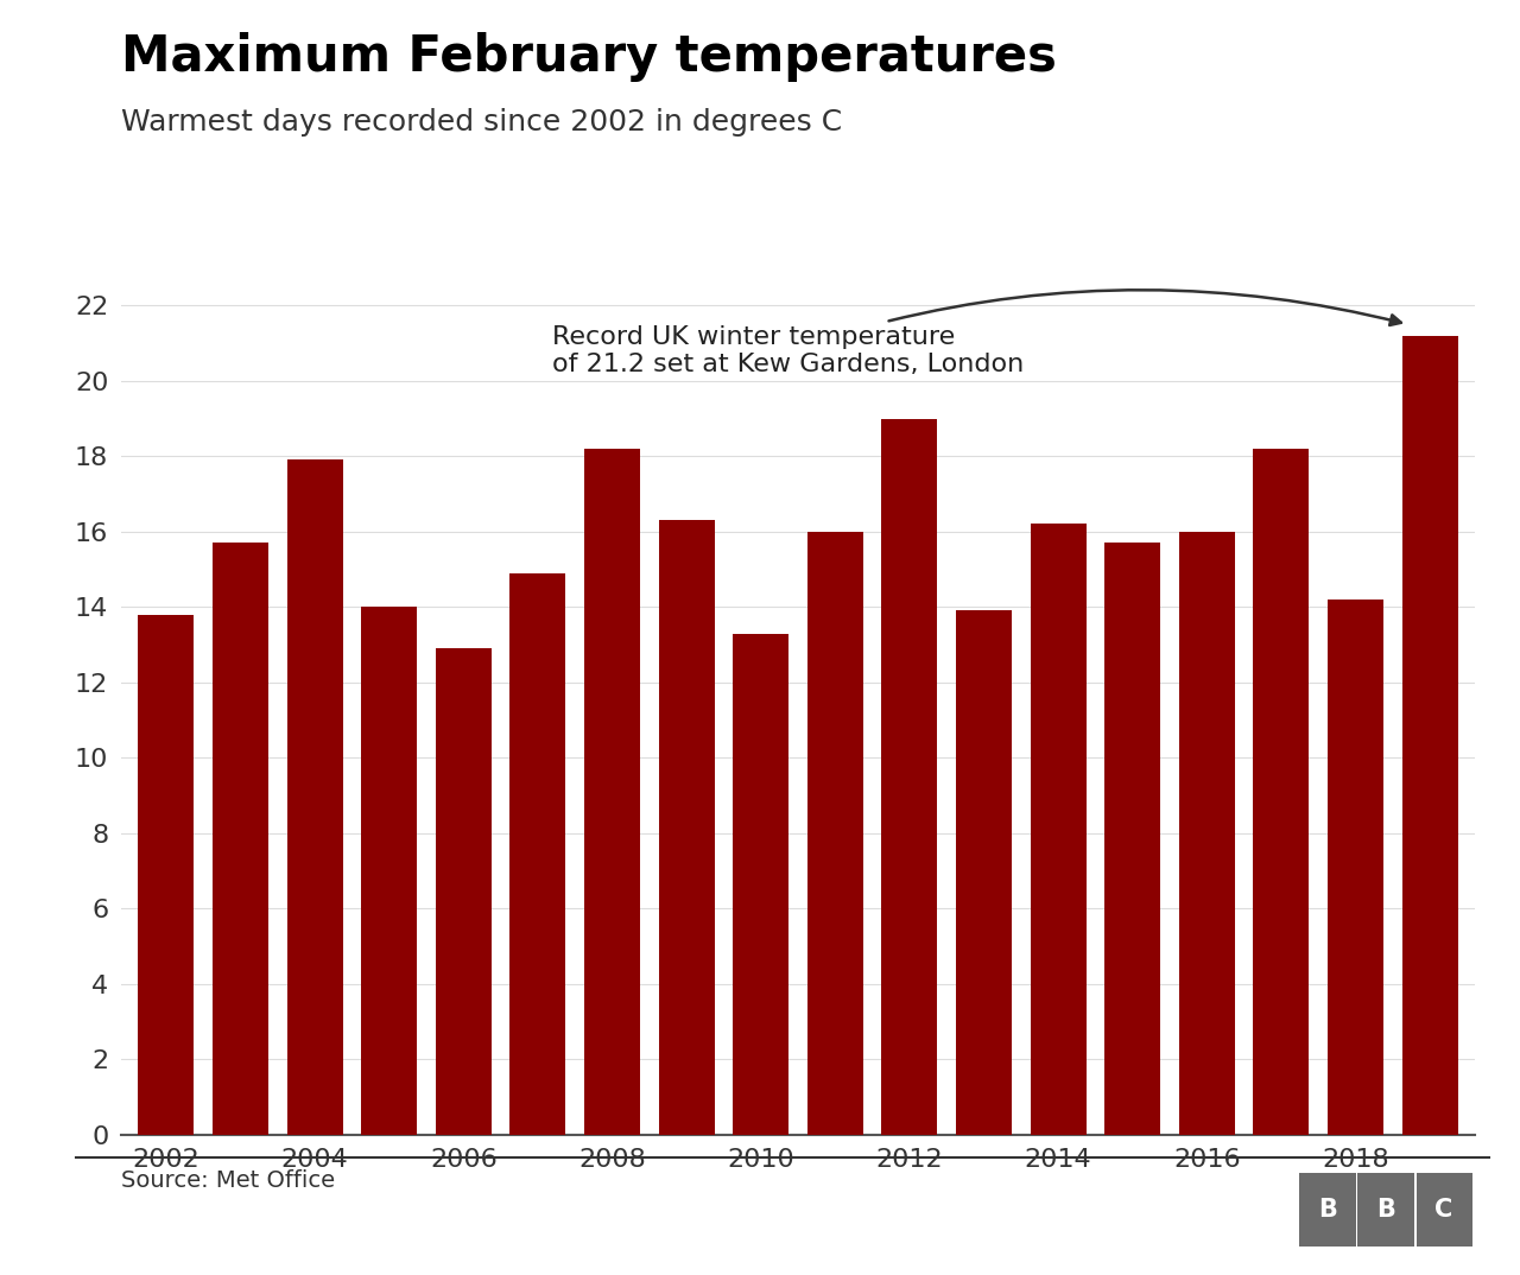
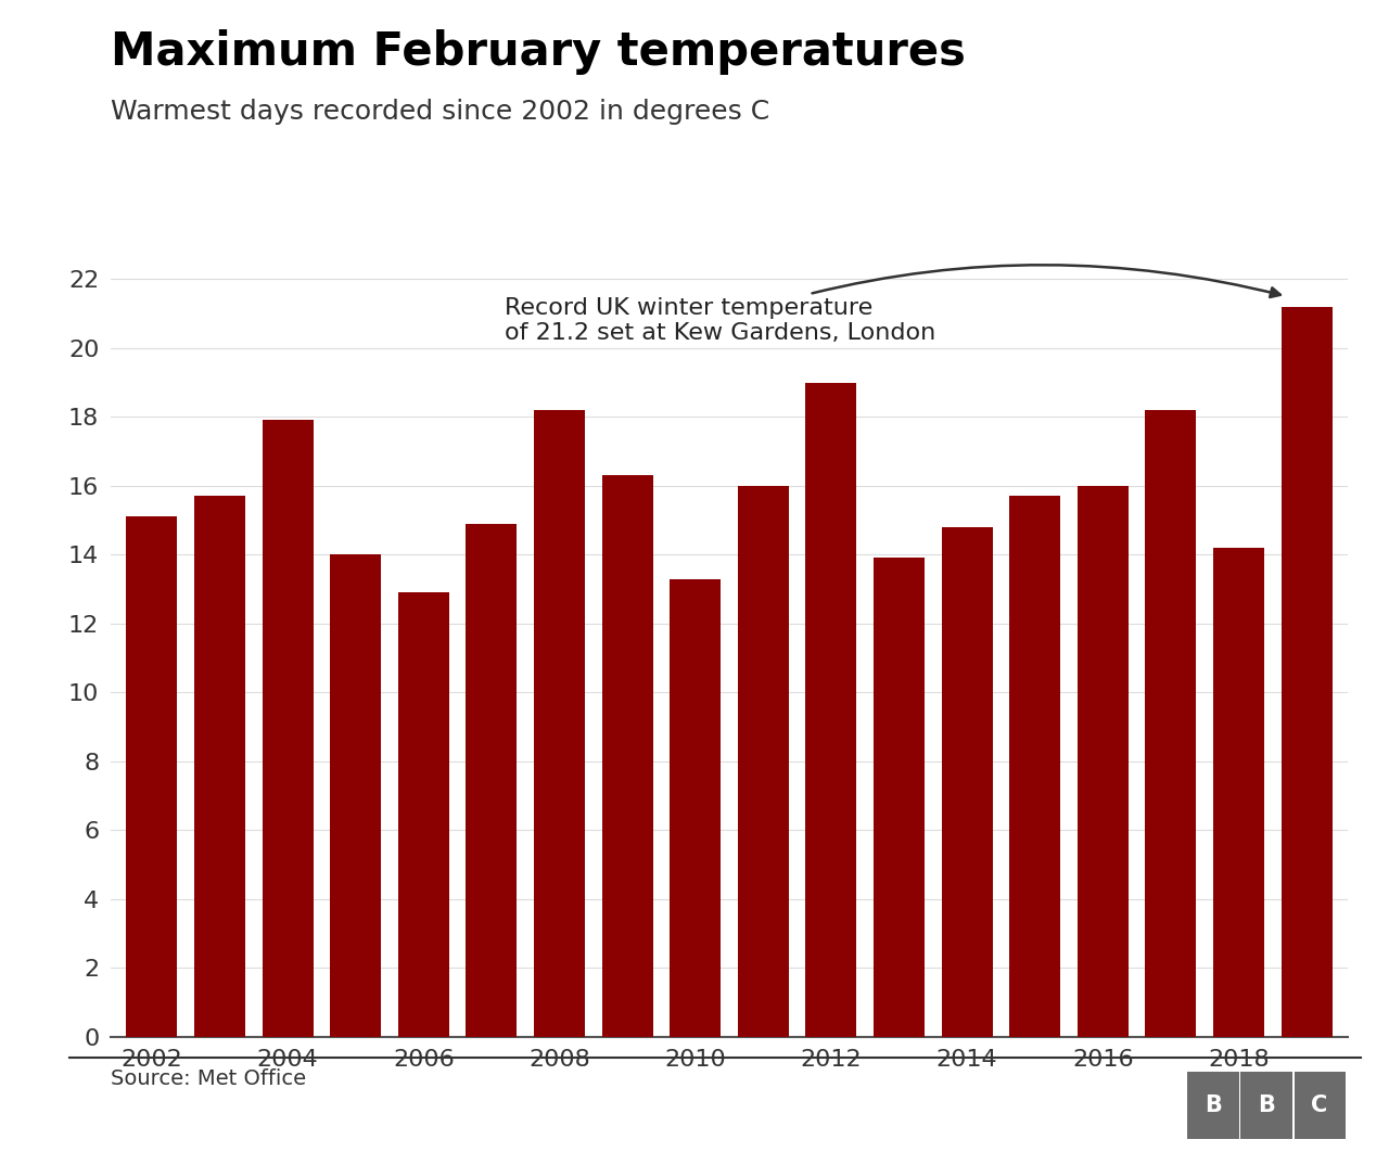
2002: 13.8 -> 15.1
2014: 16.2 -> 14.8
